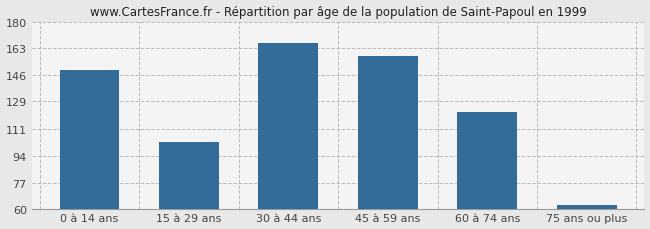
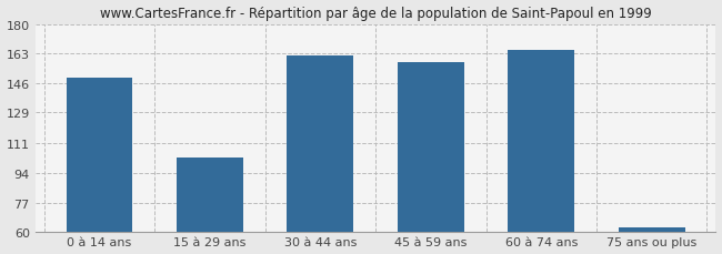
30 à 44 ans: 166 -> 162
60 à 74 ans: 122 -> 165
